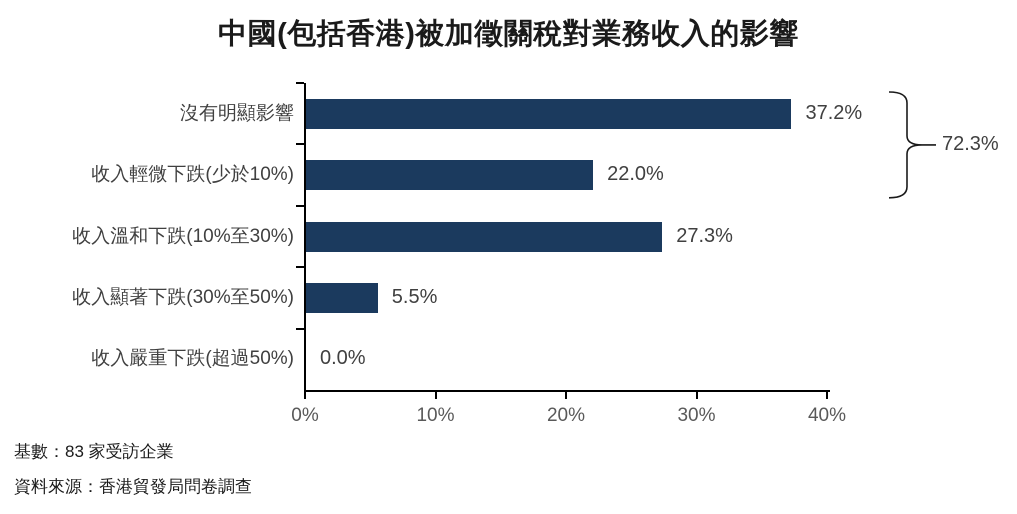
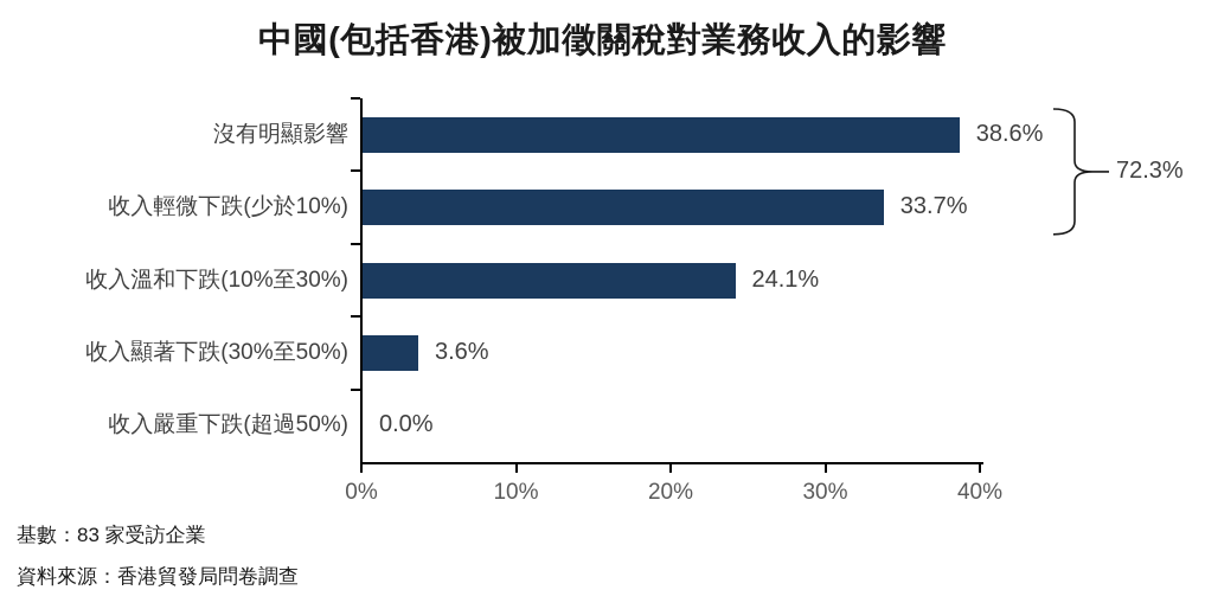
沒有明顯影響: 37.2% -> 38.6%
收入輕微下跌(少於10%): 22.0% -> 33.7%
收入溫和下跌(10%至30%): 27.3% -> 24.1%
收入顯著下跌(30%至50%): 5.5% -> 3.6%
